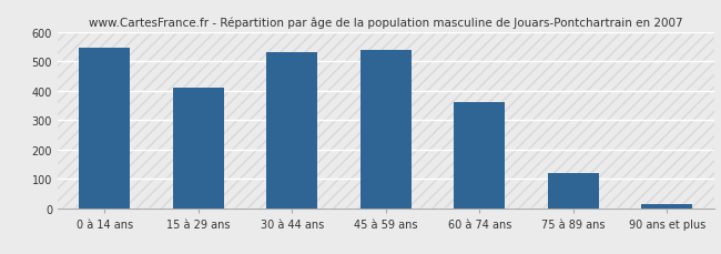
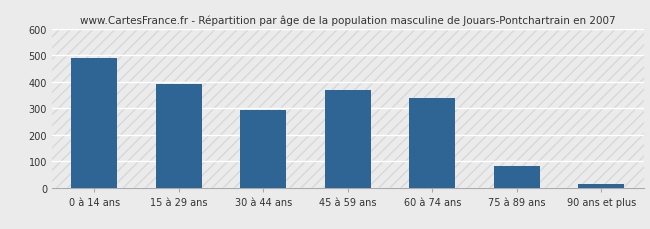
0 à 14 ans: 548 -> 490
15 à 29 ans: 410 -> 390
30 à 44 ans: 532 -> 295
45 à 59 ans: 540 -> 370
60 à 74 ans: 362 -> 340
75 à 89 ans: 120 -> 80
